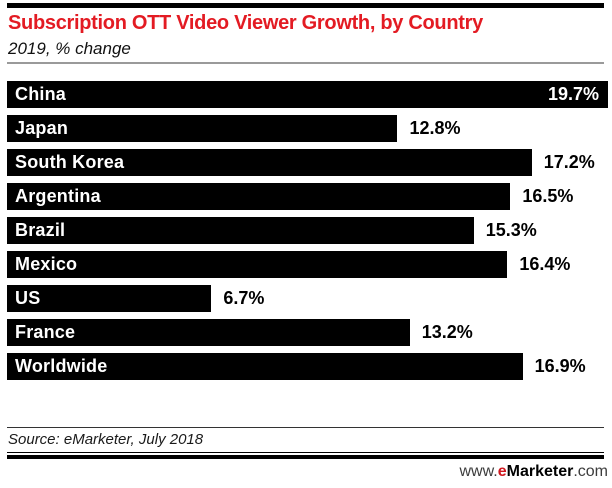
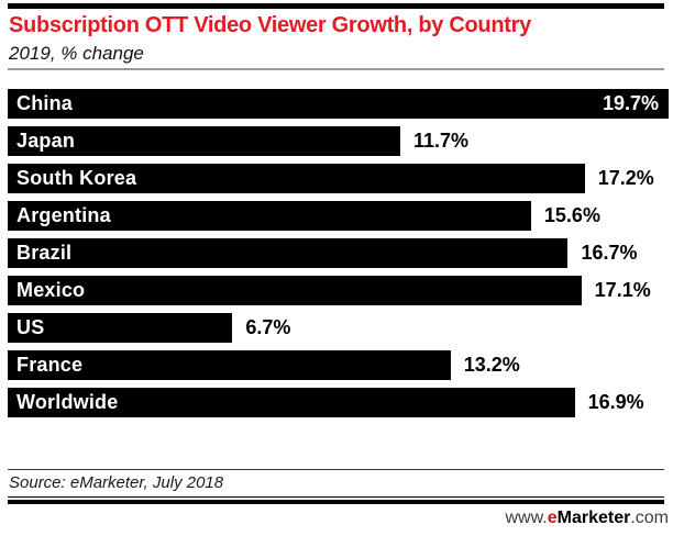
Japan: 12.8% -> 11.7%
Argentina: 16.5% -> 15.6%
Brazil: 15.3% -> 16.7%
Mexico: 16.4% -> 17.1%
